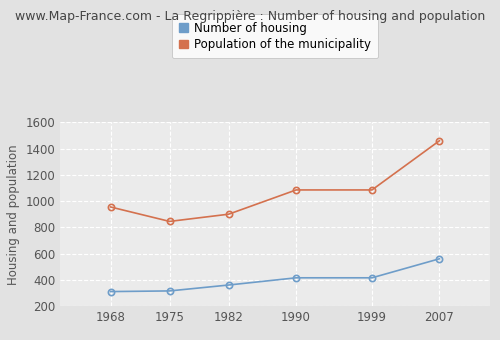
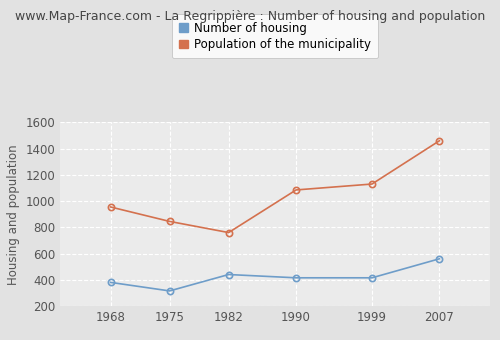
Number of housing/1968: 310 -> 380
Number of housing/1982: 360 -> 440
Population of the municipality/1982: 900 -> 760
Population of the municipality/1999: 1080 -> 1130
